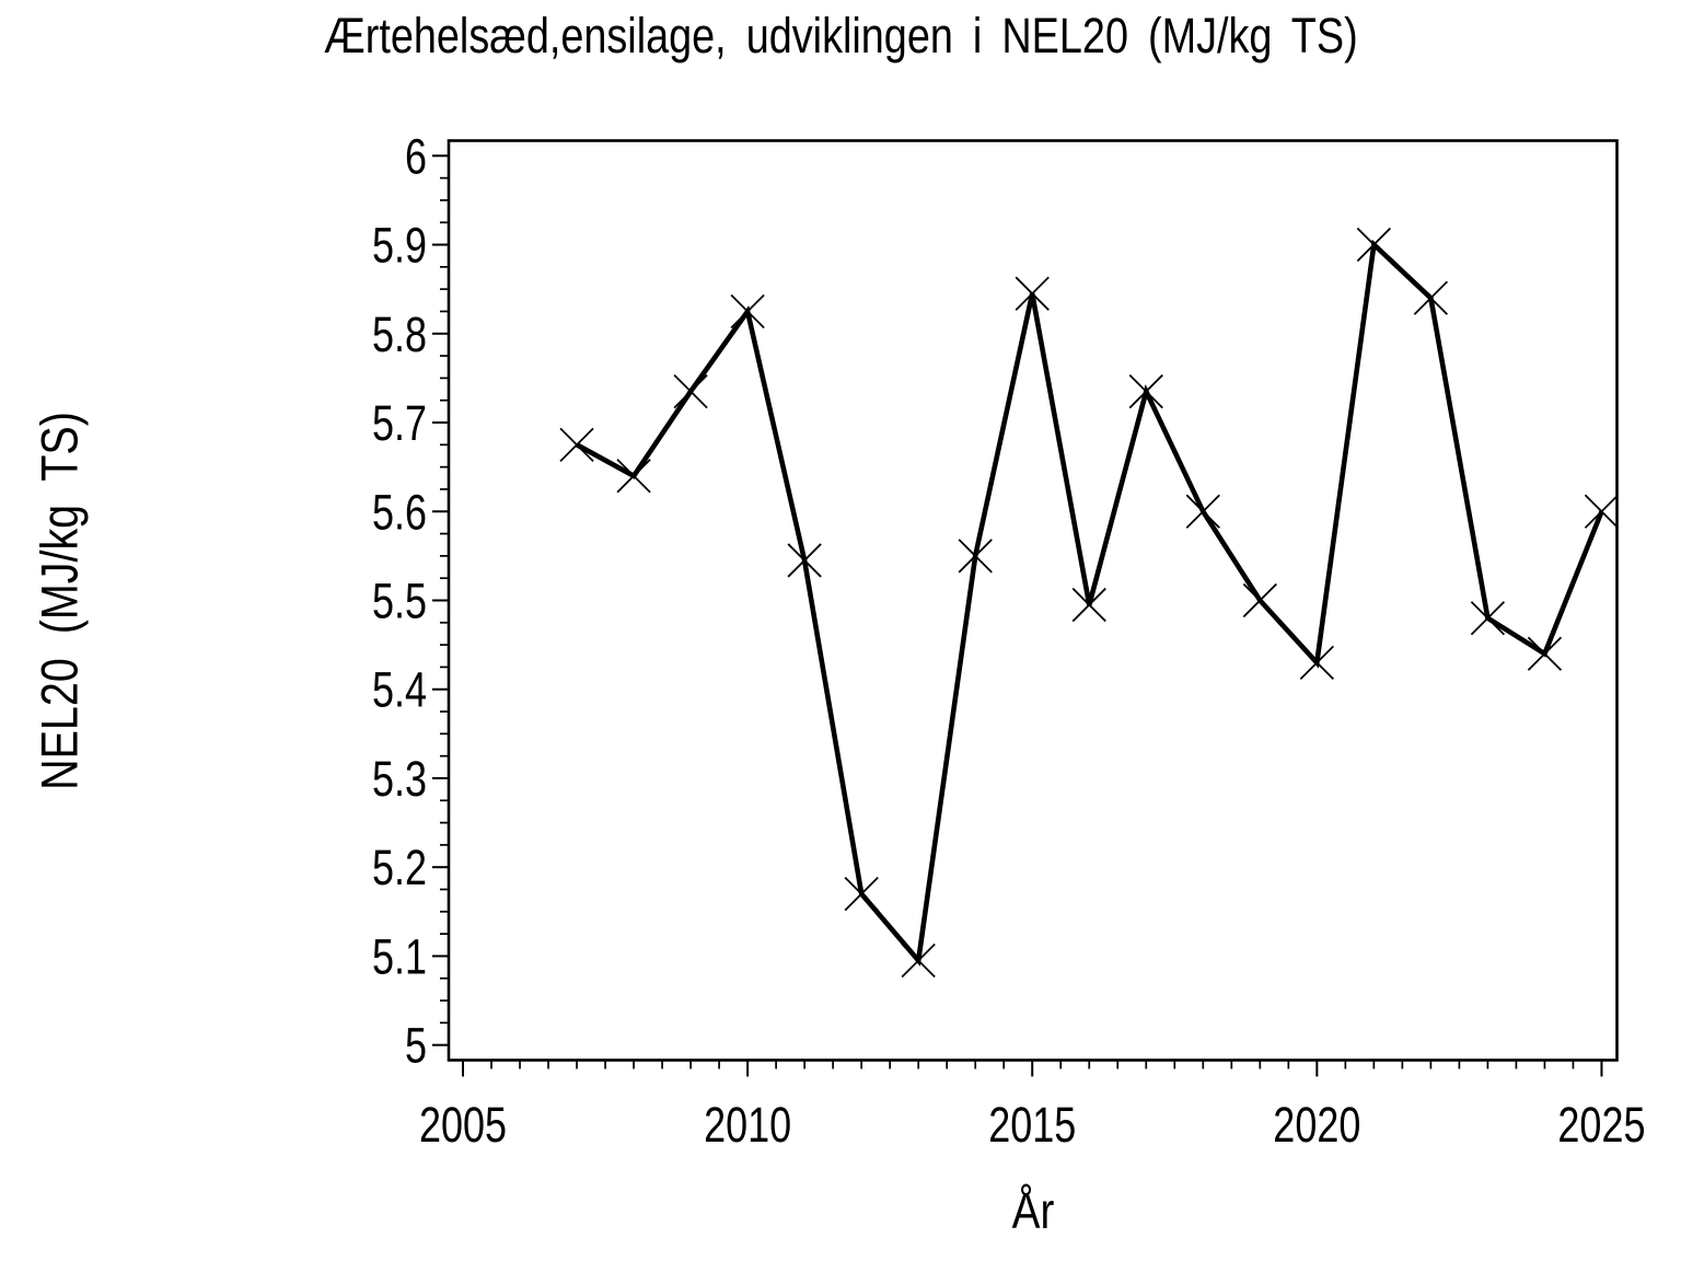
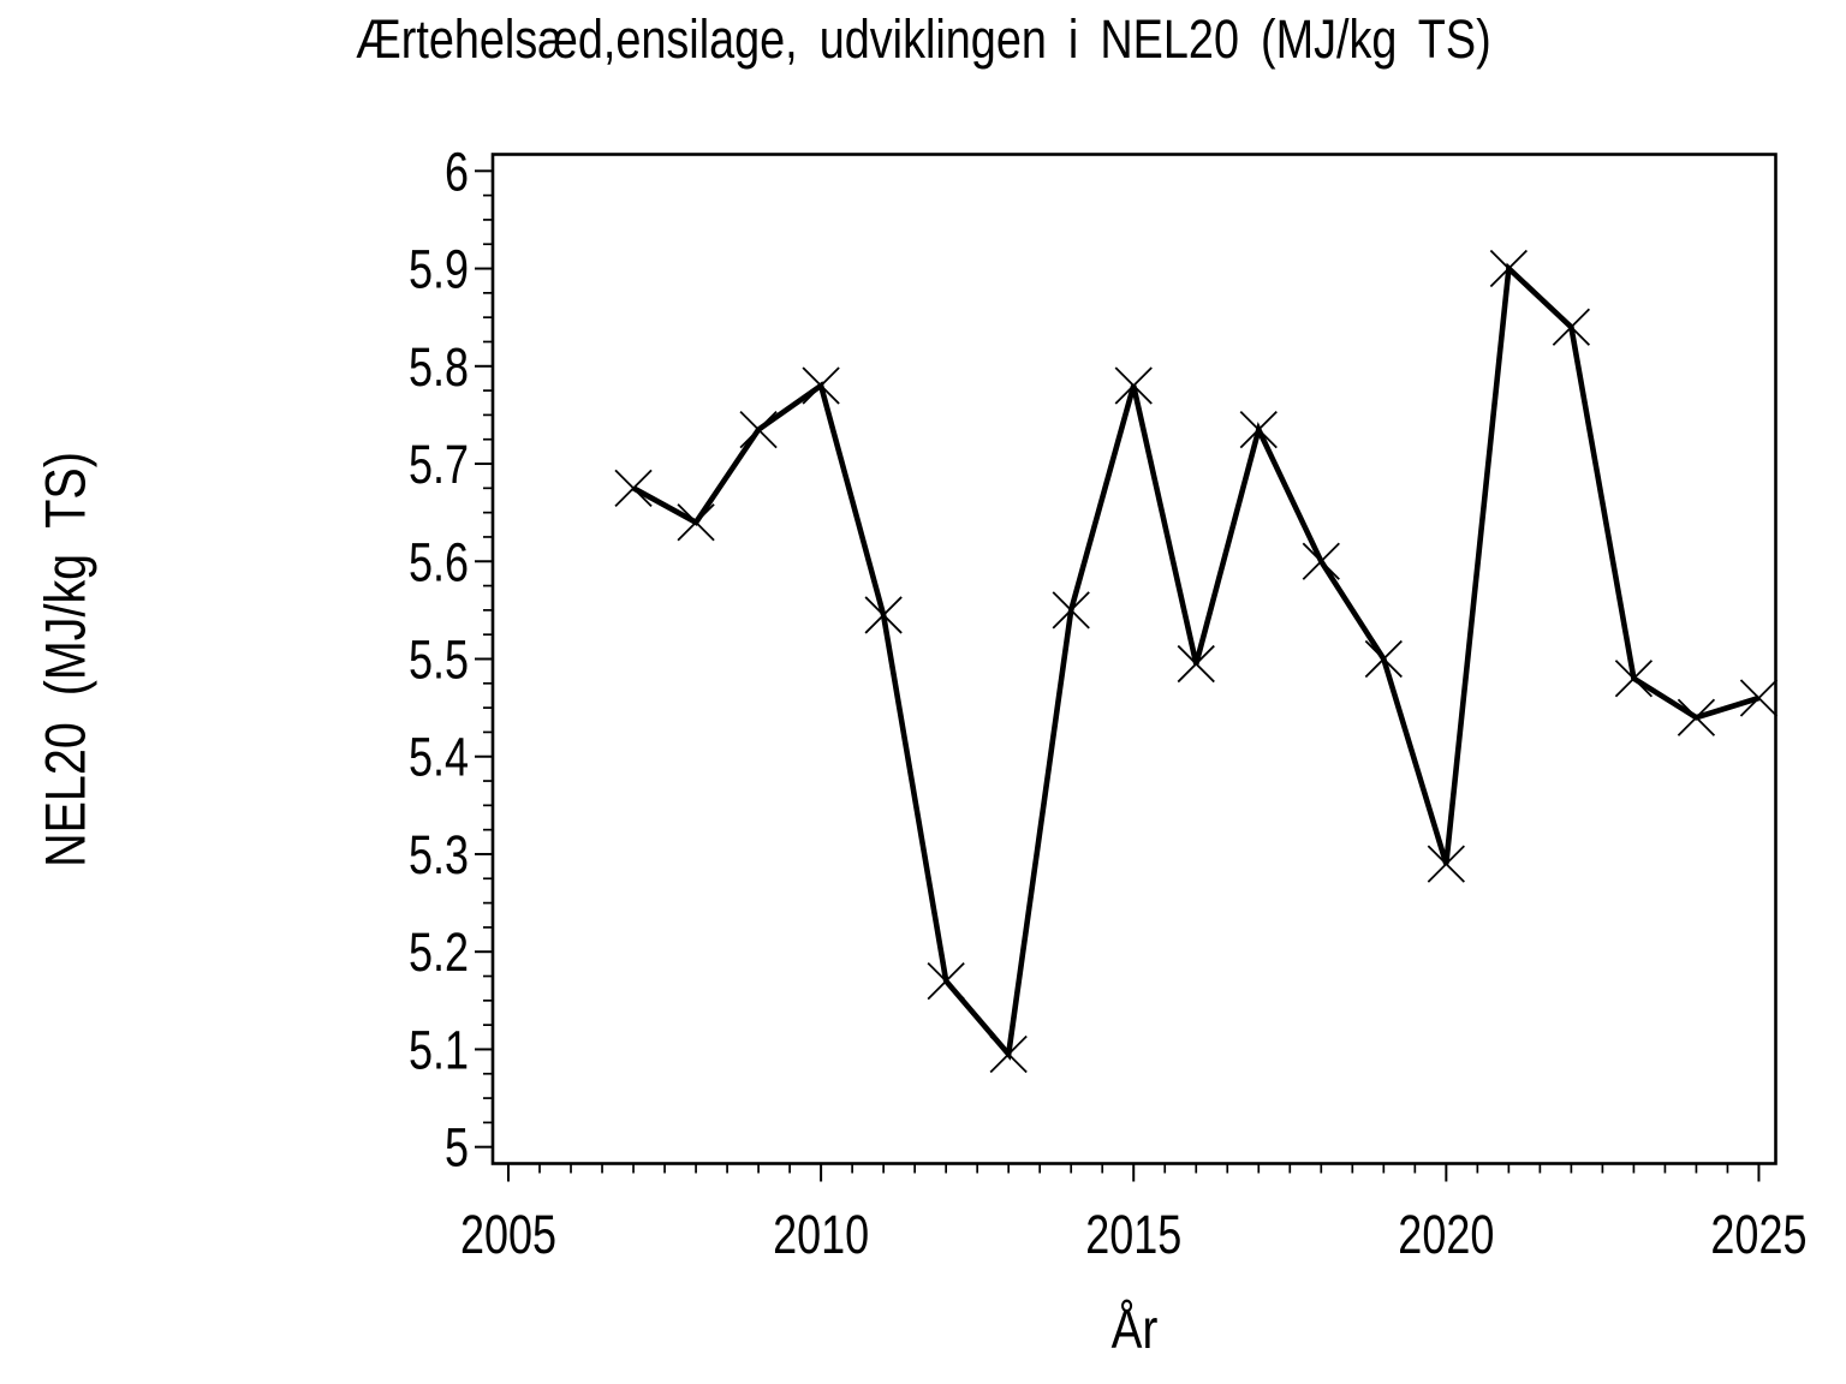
2010: 5.83 -> 5.78
2015: 5.84 -> 5.78
2020: 5.43 -> 5.29
2025: 5.60 -> 5.46
